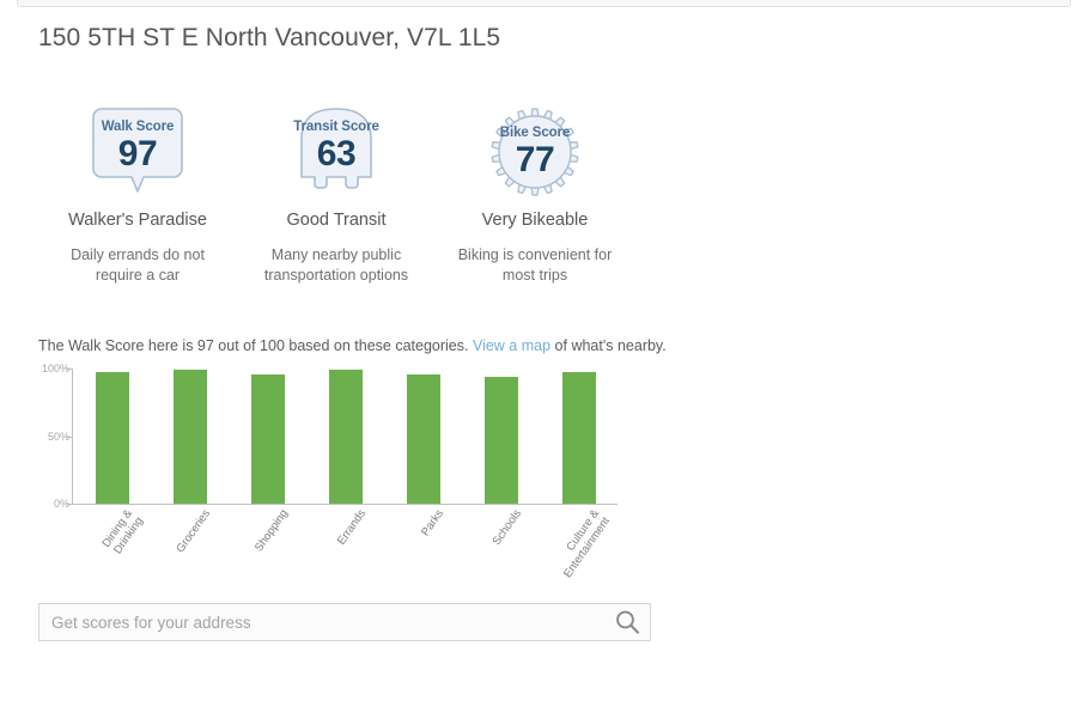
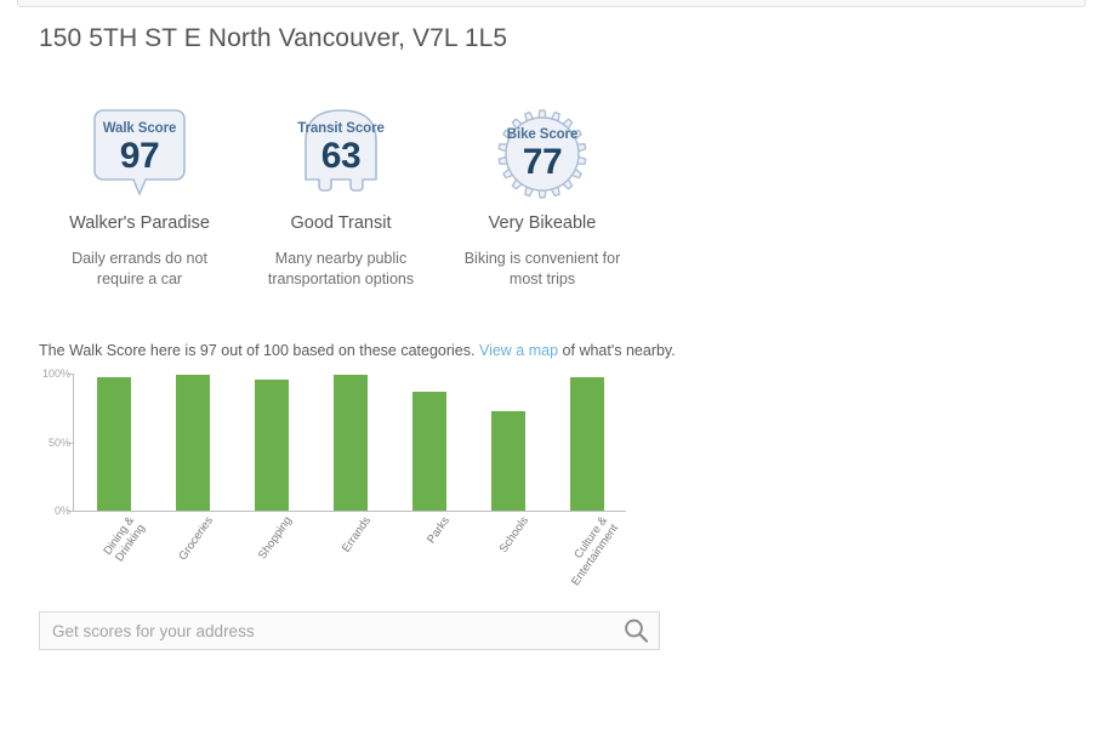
Parks: 96% -> 87%
Schools: 94% -> 73%
